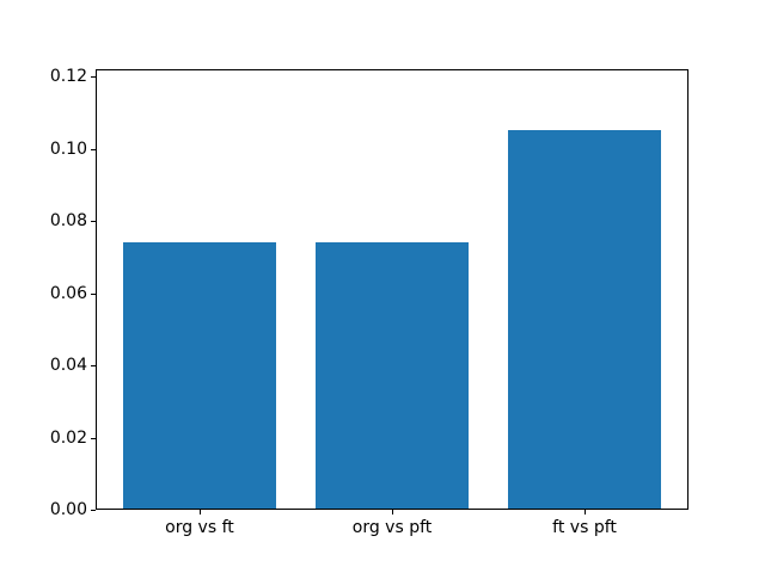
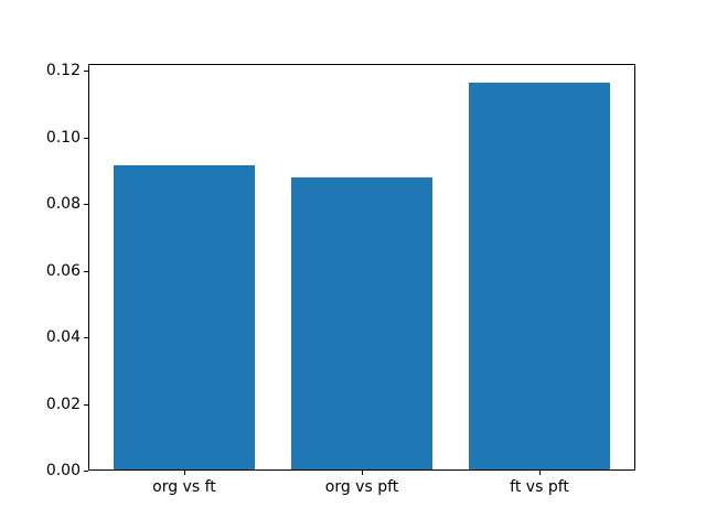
org vs ft: 0.074 -> 0.091
org vs pft: 0.074 -> 0.088
ft vs pft: 0.105 -> 0.117
